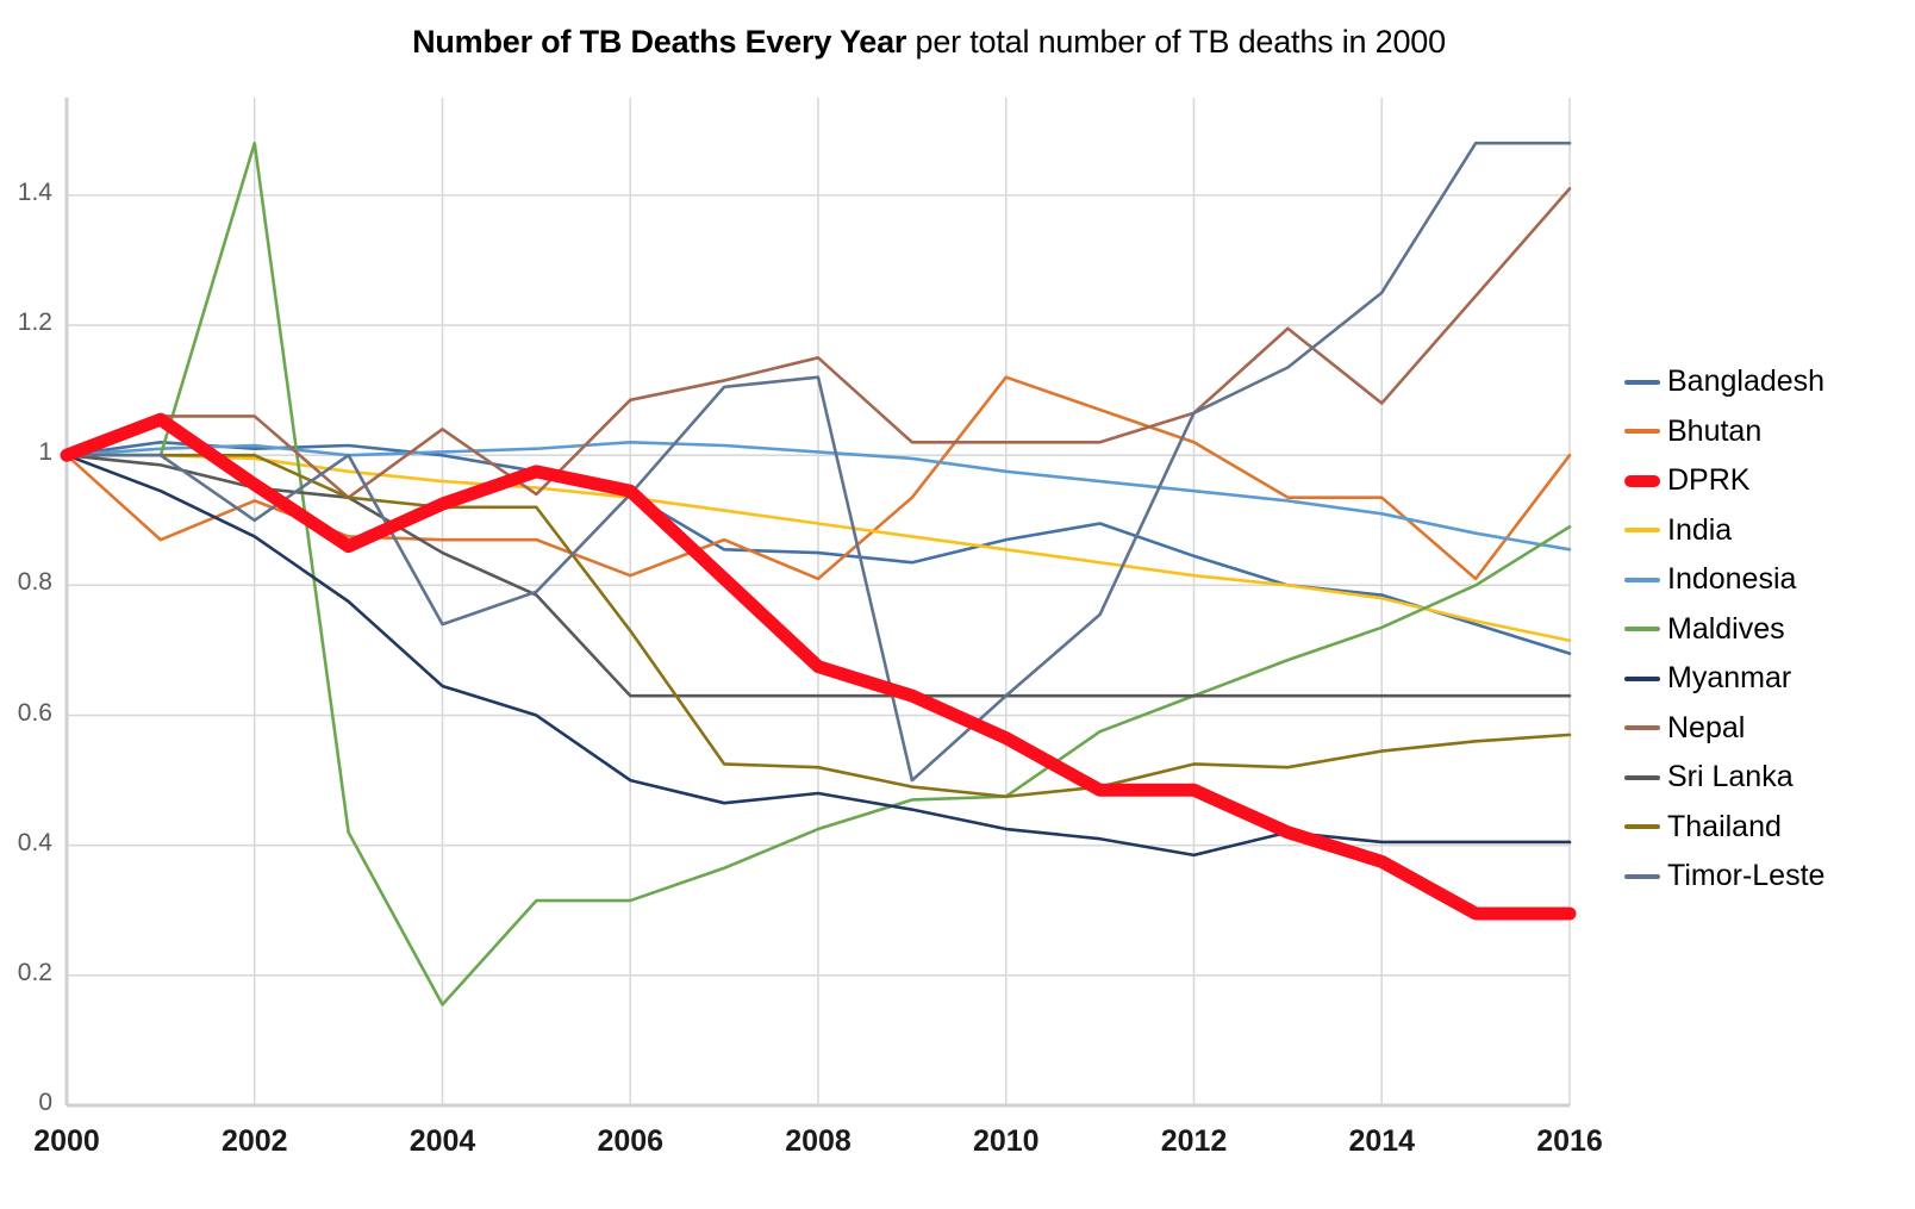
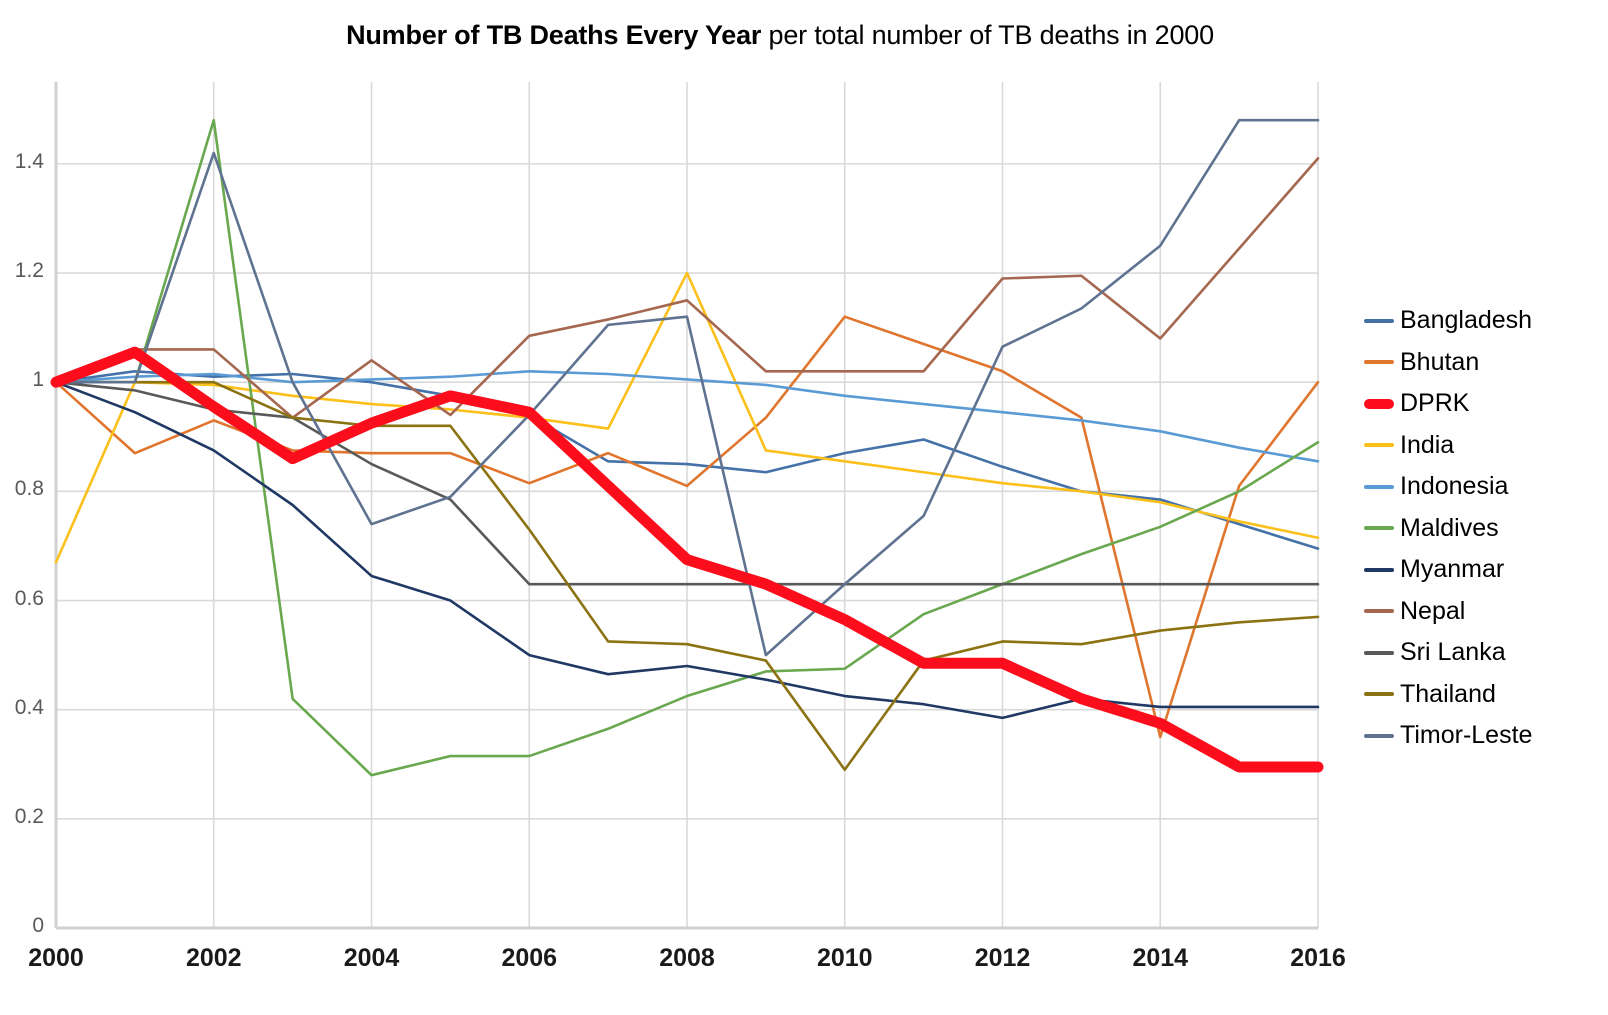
India/2000: 1.00 -> 0.67
Timor-Leste/2002: 0.90 -> 1.42
Maldives/2004: 0.15 -> 0.28
India/2008: 0.90 -> 1.20
Thailand/2010: 0.47 -> 0.29
Nepal/2012: 1.06 -> 1.19
Bhutan/2014: 0.94 -> 0.35
